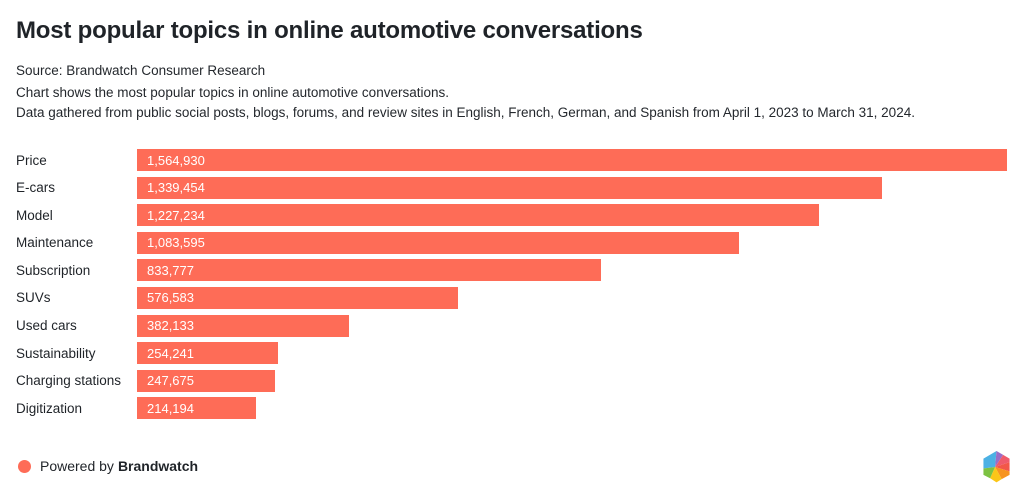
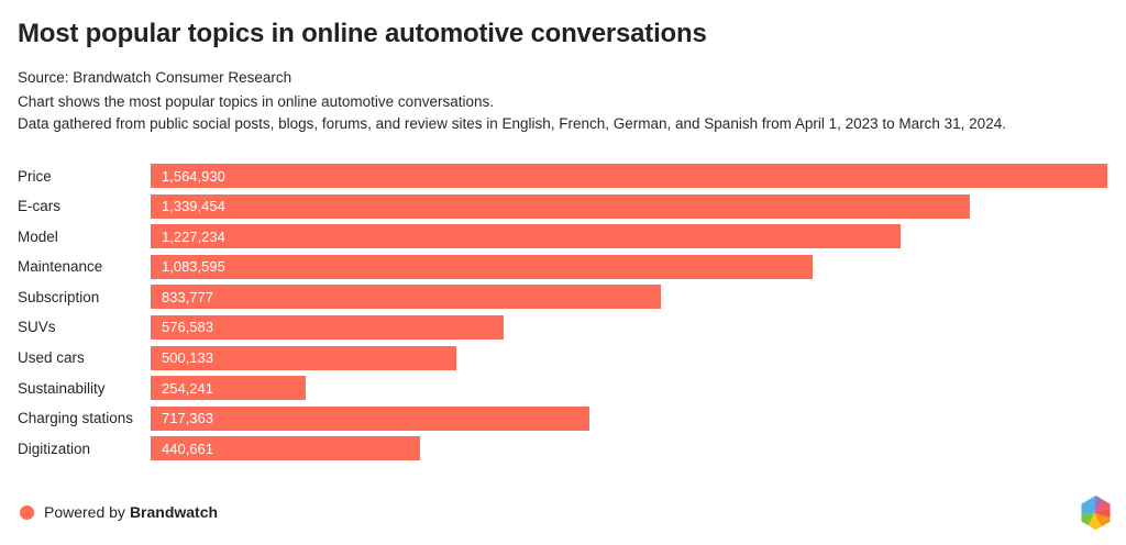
Used cars: 382,133 -> 500,133
Charging stations: 247,675 -> 717,363
Digitization: 214,194 -> 440,661
